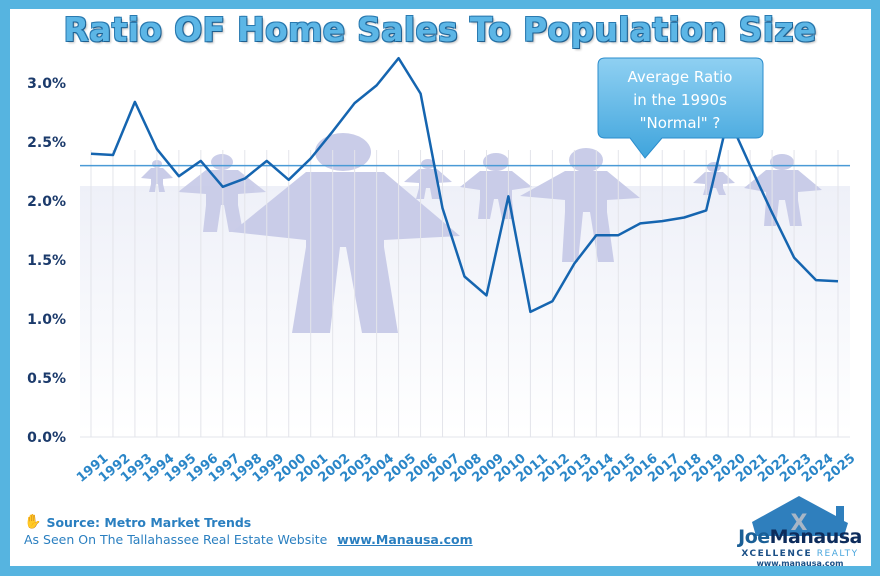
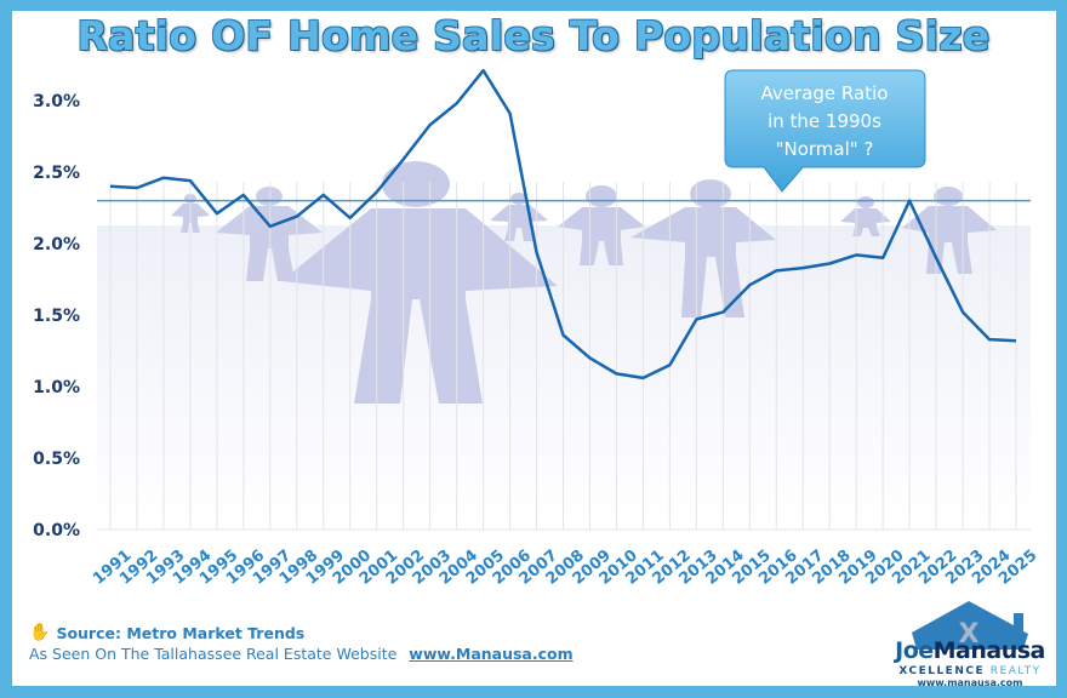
1993: 2.84% -> 2.46%
2010: 2.04% -> 1.09%
2014: 1.71% -> 1.52%
2020: 2.71% -> 1.90%
